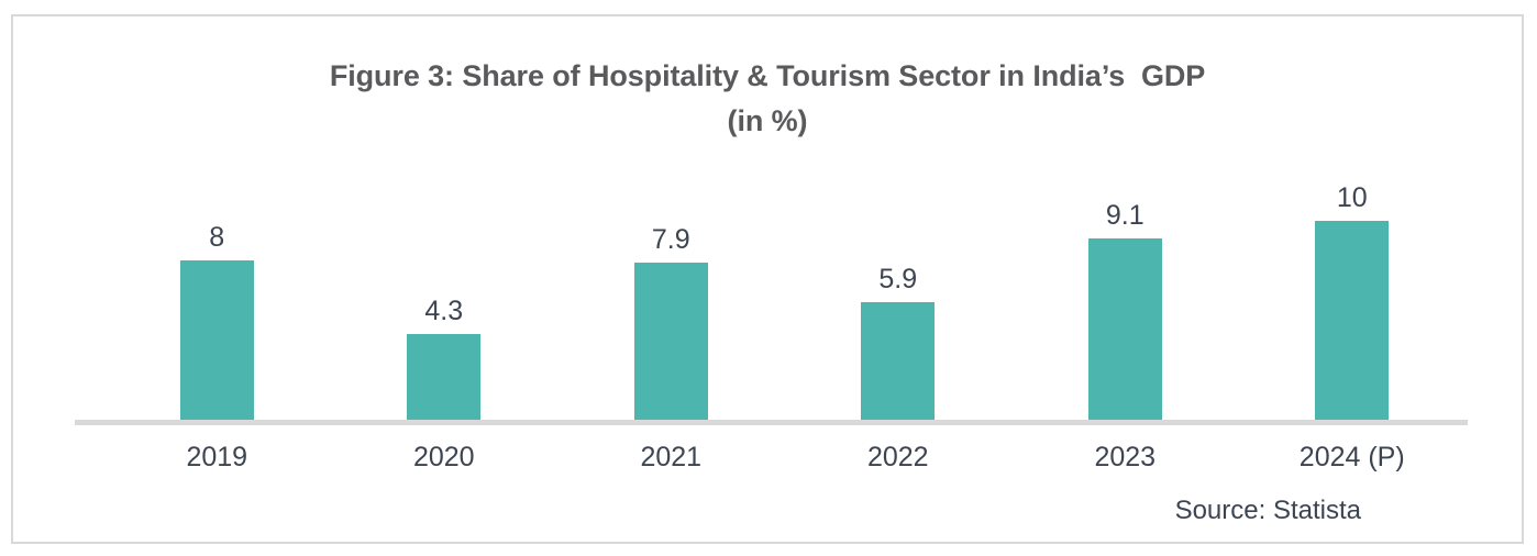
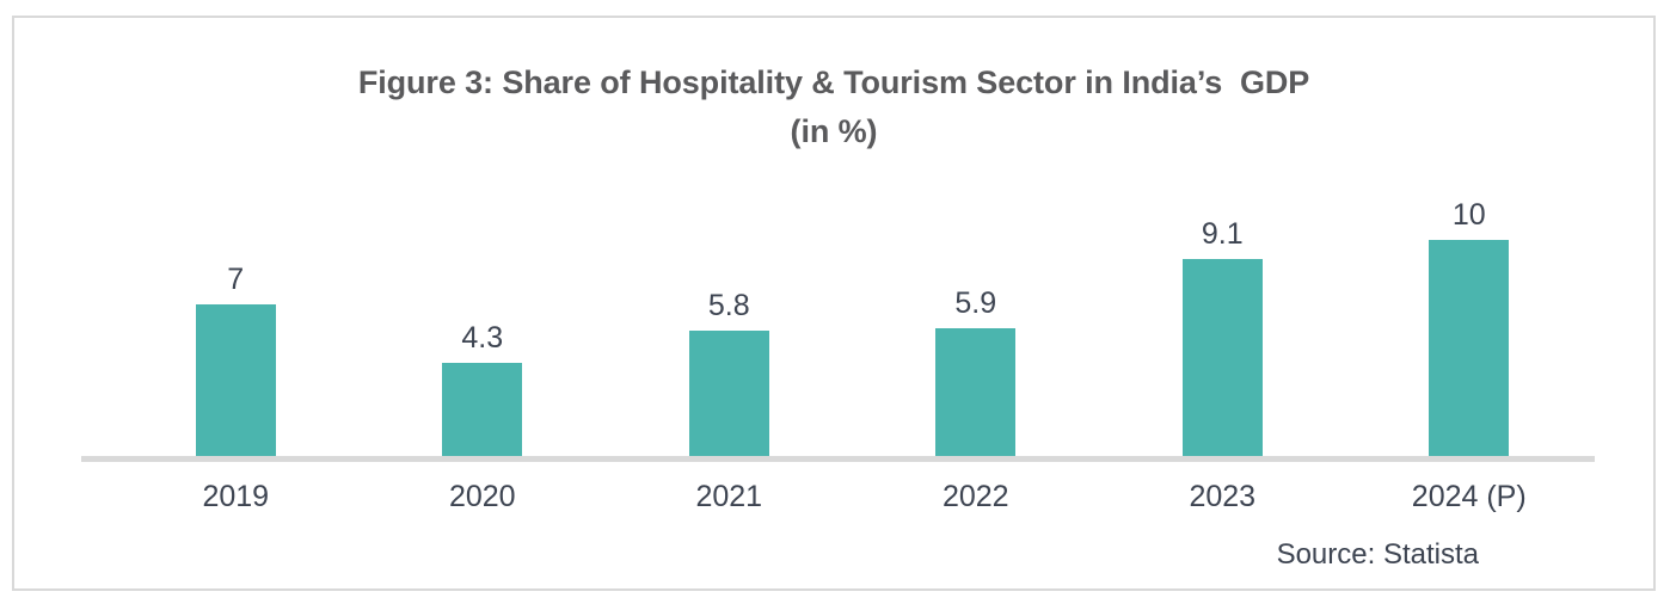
2019: 8 -> 7
2021: 7.9 -> 5.8
